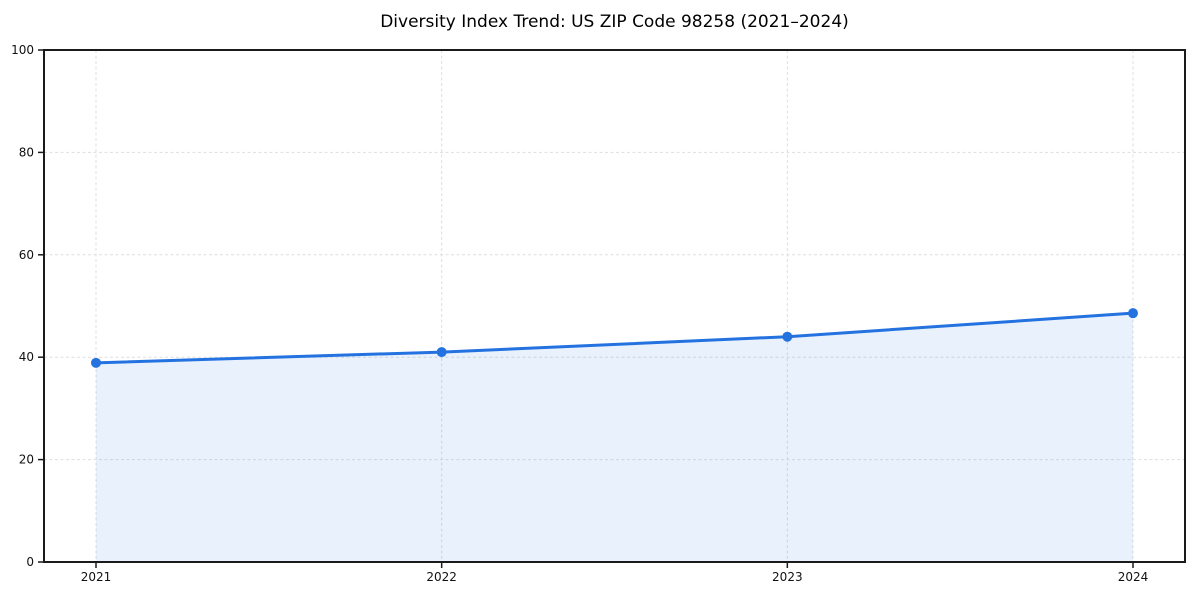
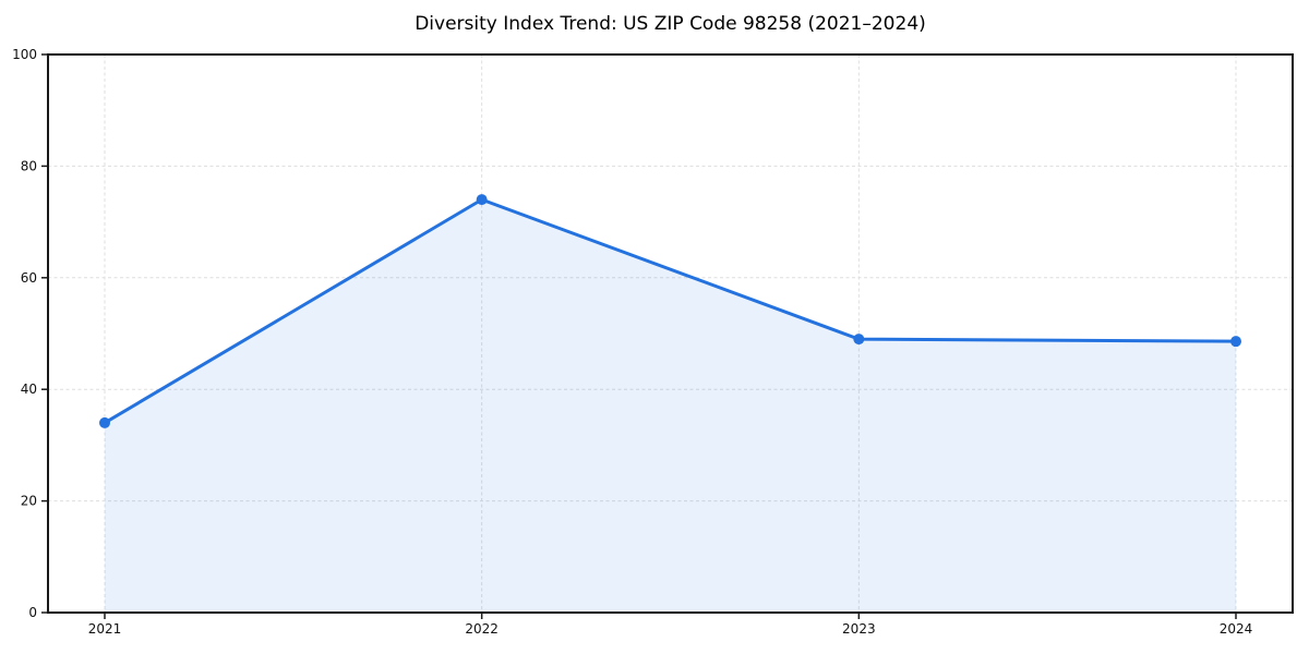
2021: 39 -> 34
2022: 41 -> 74
2023: 44 -> 49
